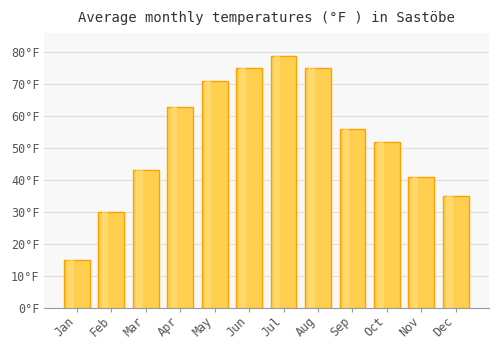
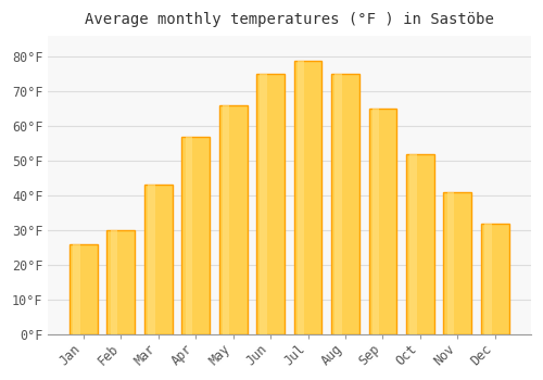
Jan: 15°F -> 26°F
Apr: 63°F -> 57°F
May: 71°F -> 66°F
Sep: 56°F -> 65°F
Dec: 35°F -> 32°F
